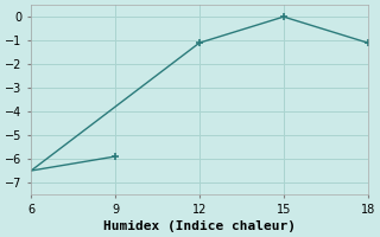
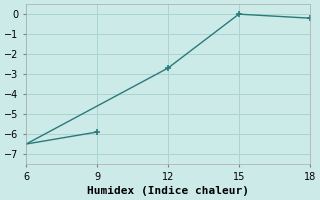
12: -1.1 -> -2.7
18: -1.1 -> -0.2
